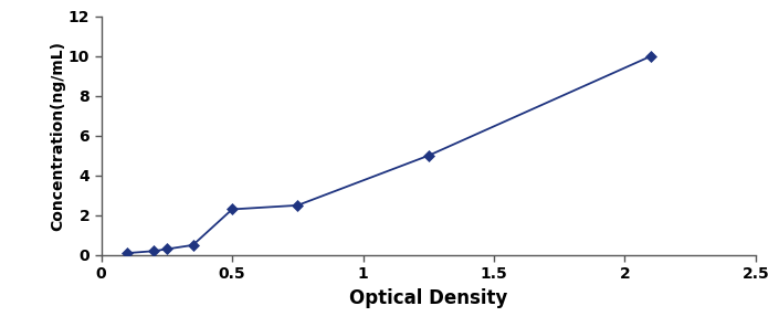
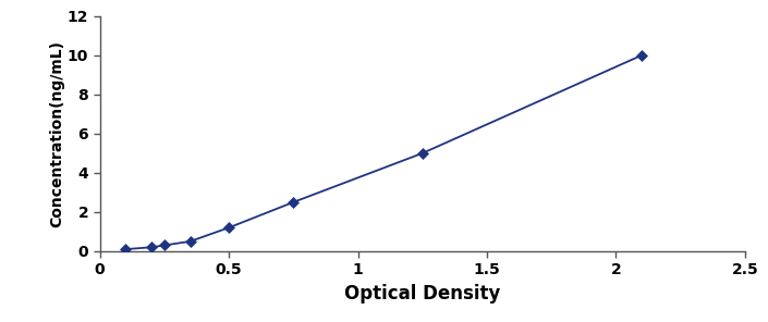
0.5: 2.3 -> 1.2
